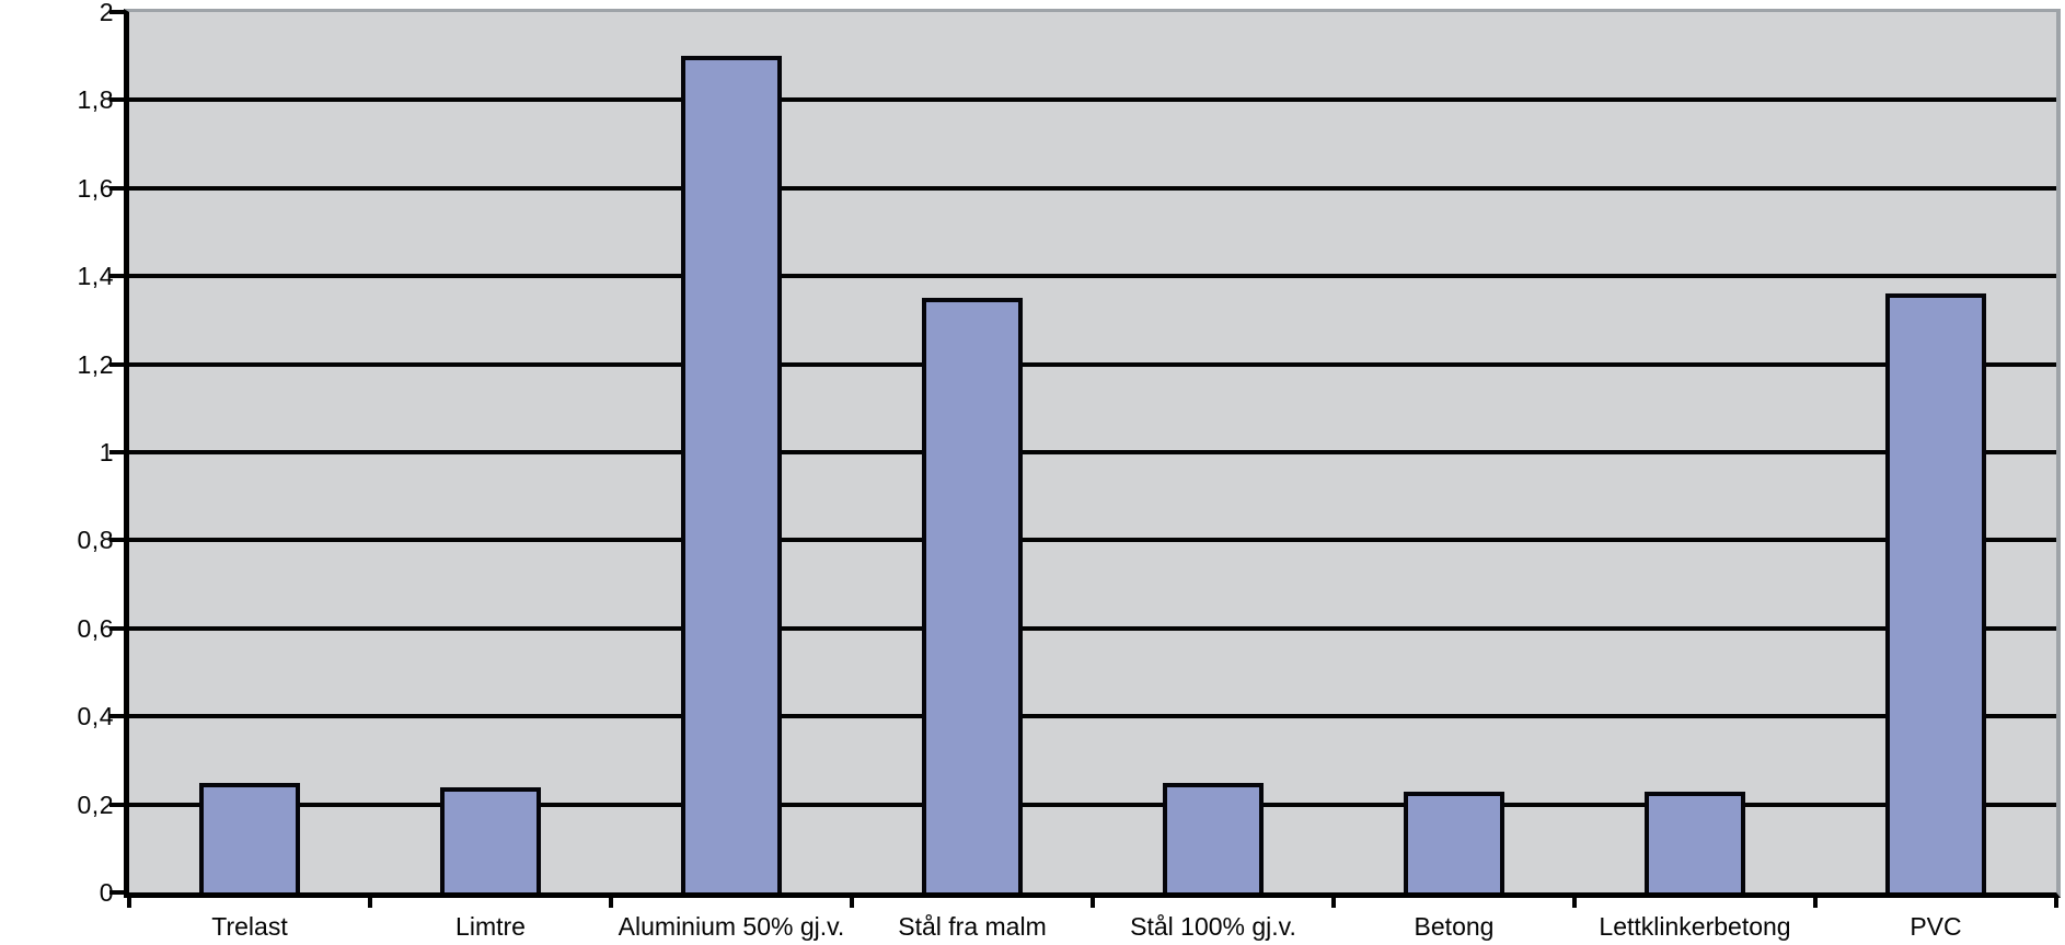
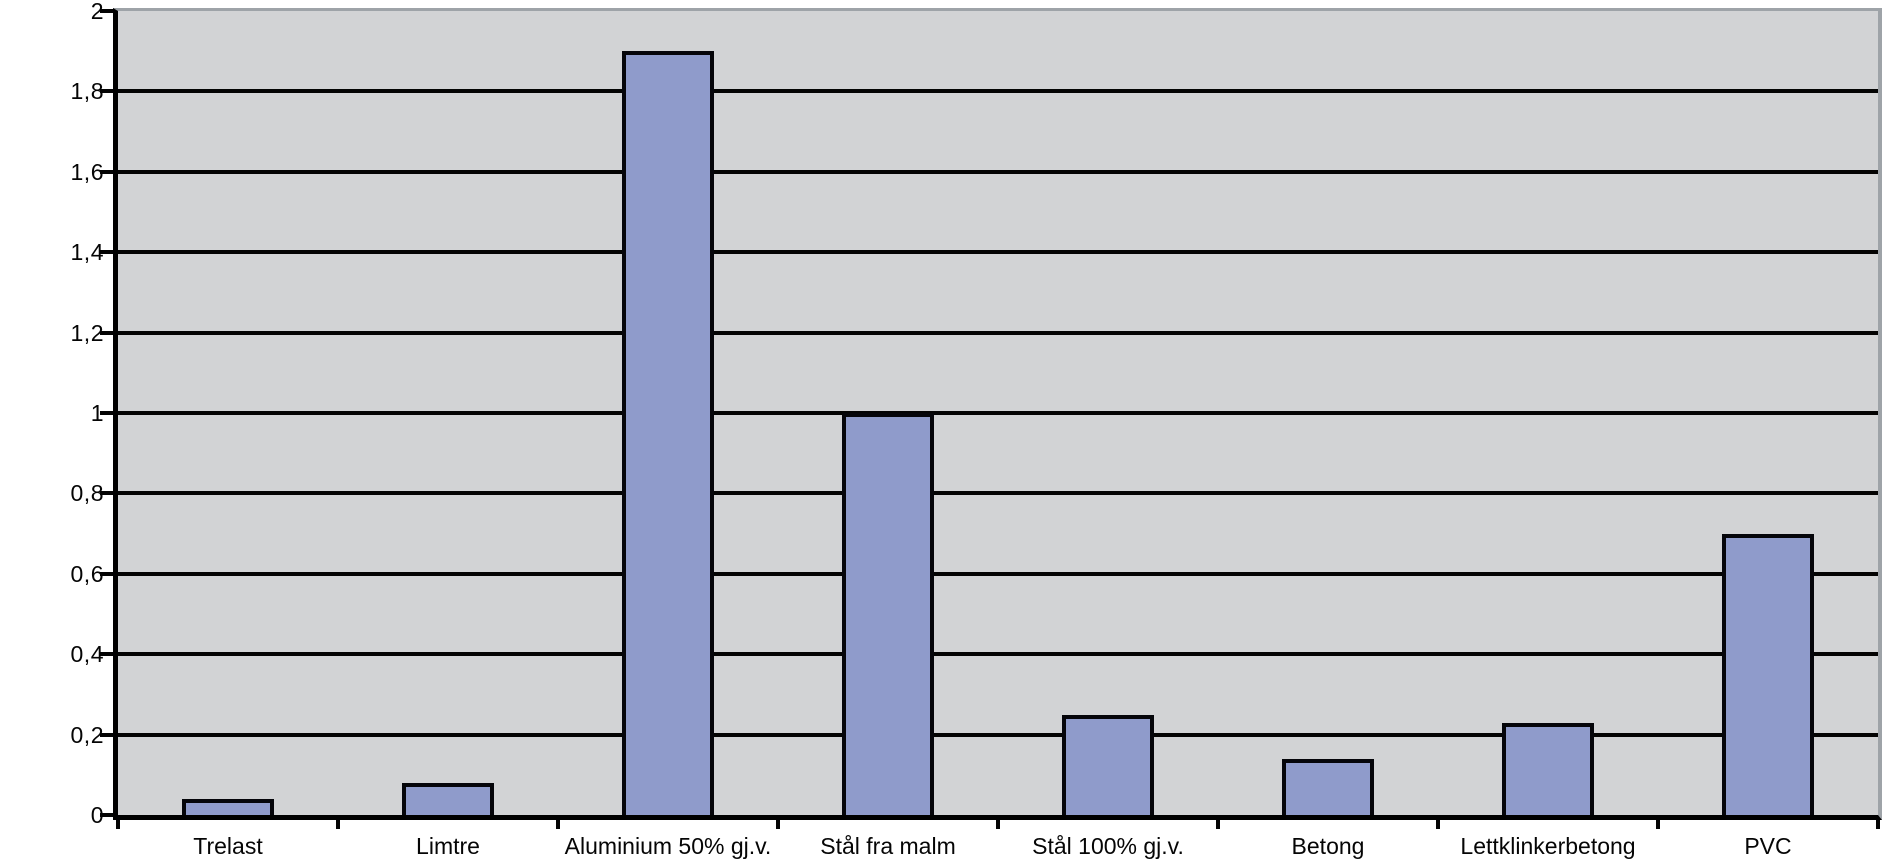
Trelast: 0.25 -> 0.04
Limtre: 0.24 -> 0.08
Stål fra malm: 1.35 -> 1.00
Betong: 0.23 -> 0.14
PVC: 1.36 -> 0.70
